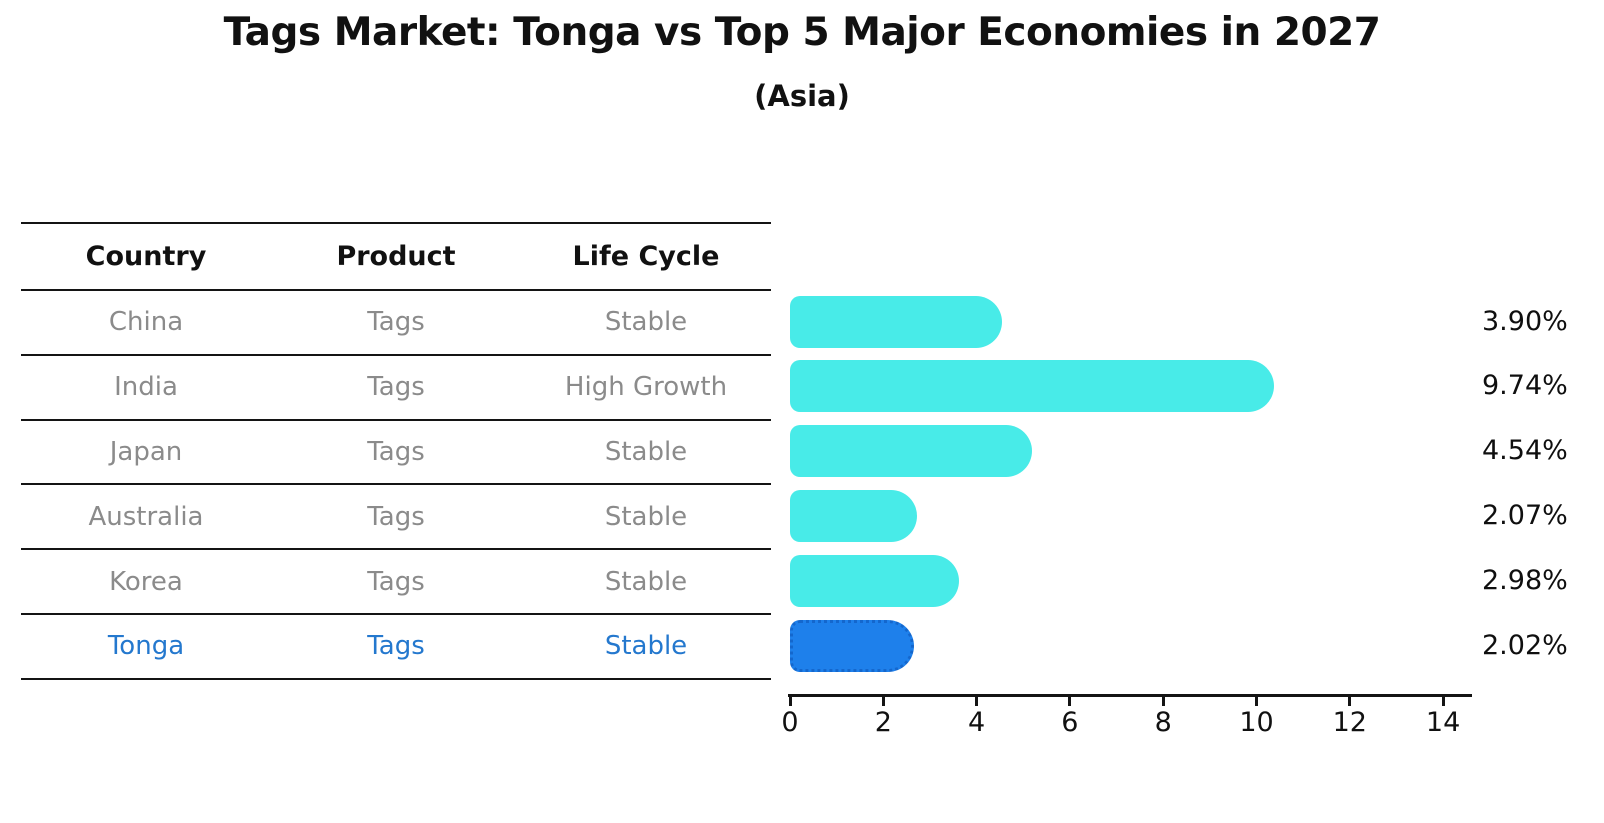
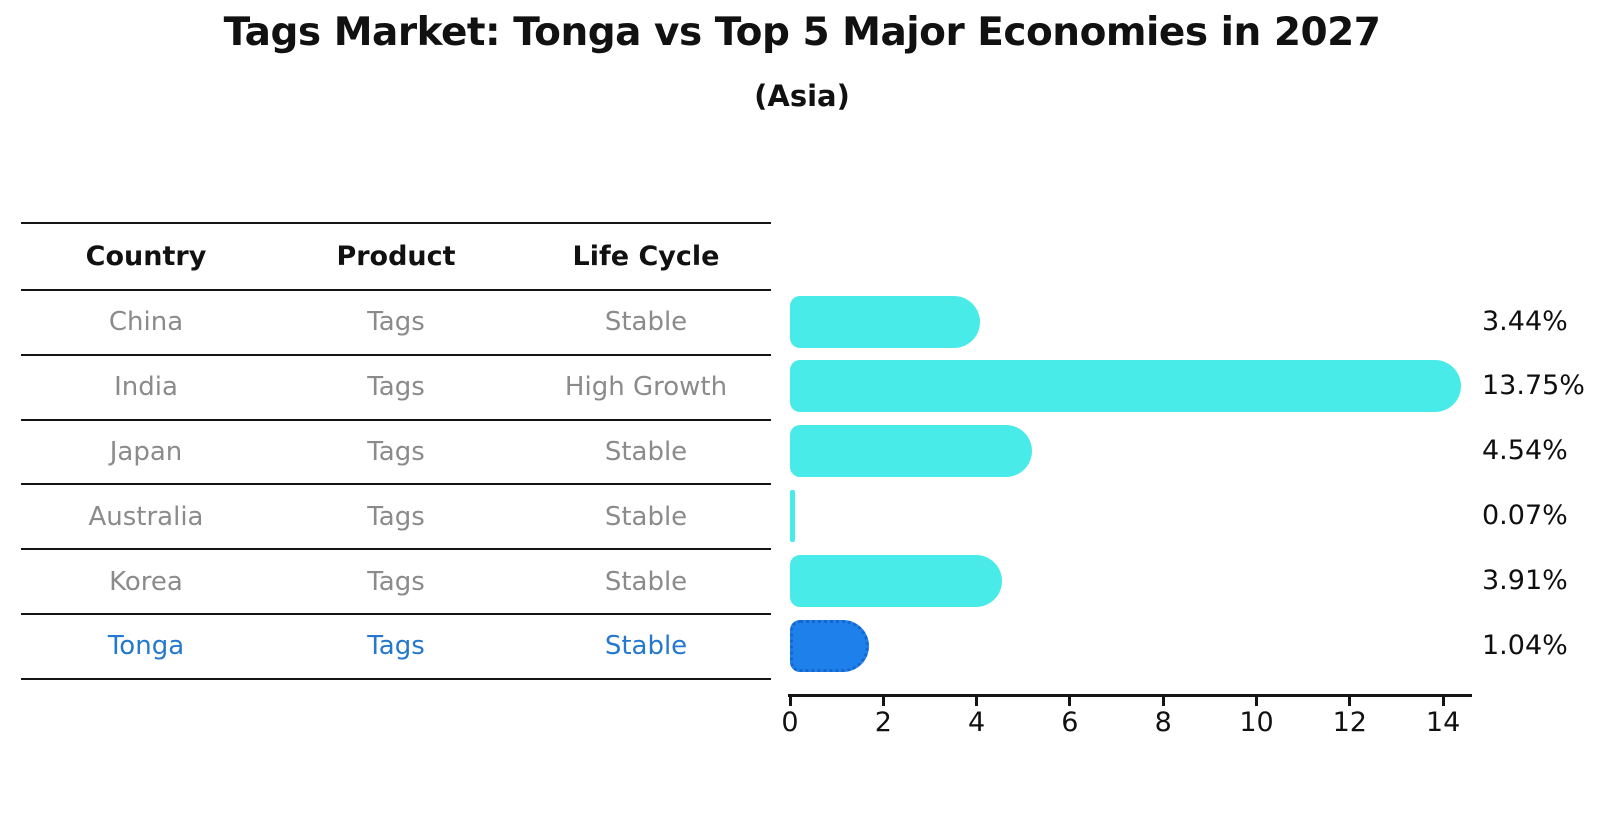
China: 3.90% -> 3.44%
India: 9.74% -> 13.75%
Australia: 2.07% -> 0.07%
Korea: 2.98% -> 3.91%
Tonga: 2.02% -> 1.04%
